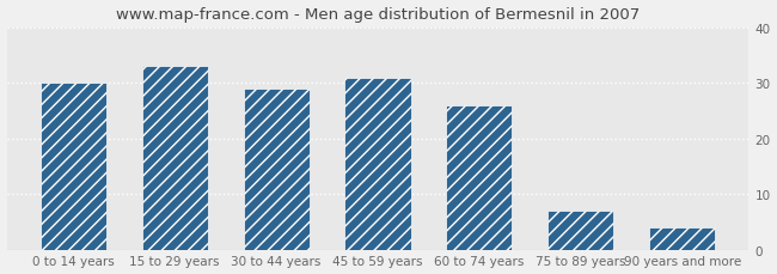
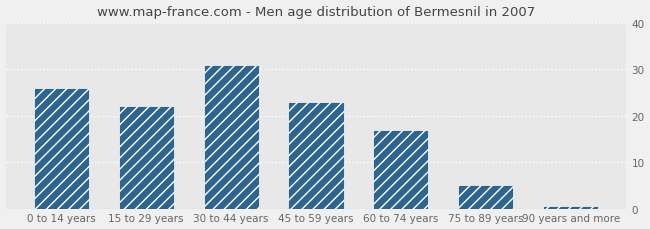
0 to 14 years: 30.0 -> 26.0
15 to 29 years: 33.0 -> 22.0
30 to 44 years: 29.0 -> 31.0
45 to 59 years: 31.0 -> 23.0
60 to 74 years: 26.0 -> 17.0
75 to 89 years: 7.0 -> 5.0
90 years and more: 4.0 -> 0.5
